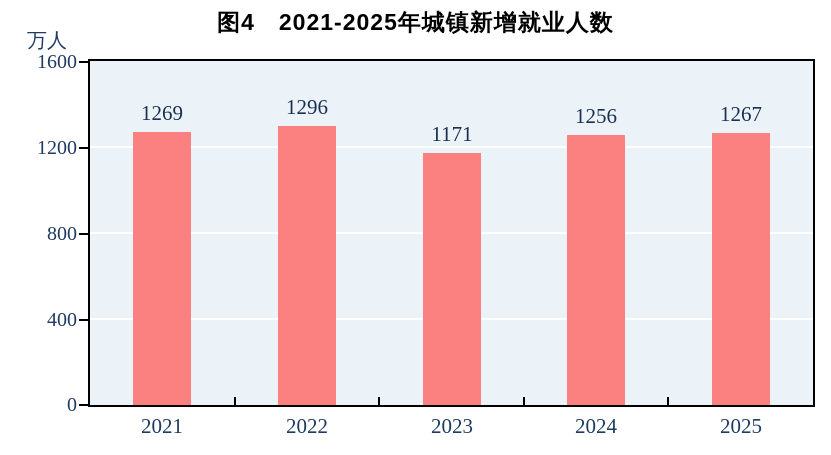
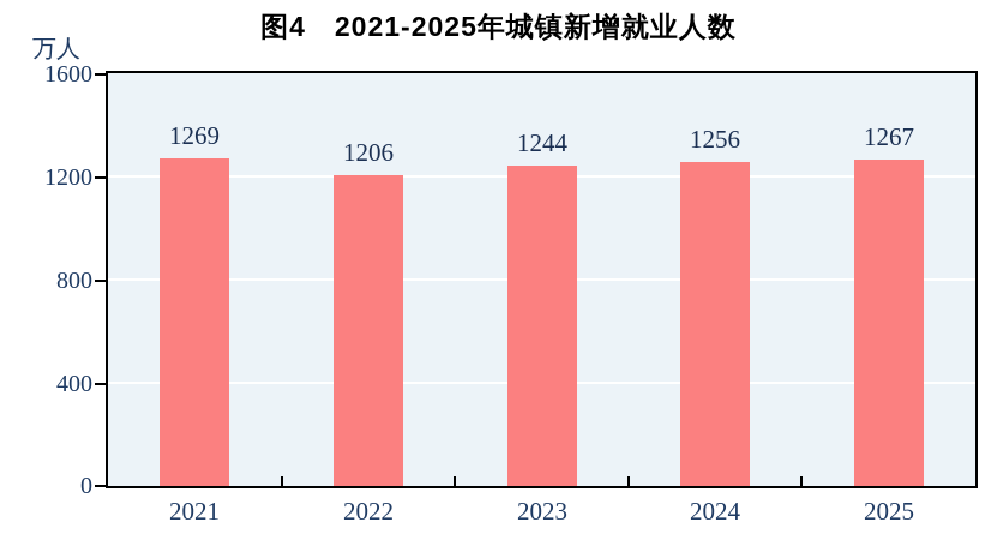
2022: 1296 -> 1206
2023: 1171 -> 1244
